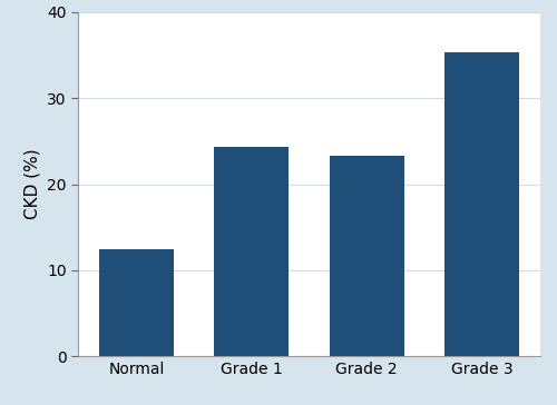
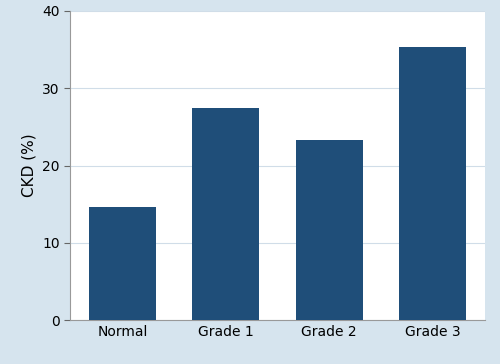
Normal: 12.4 -> 14.7
Grade 1: 24.4 -> 27.5
